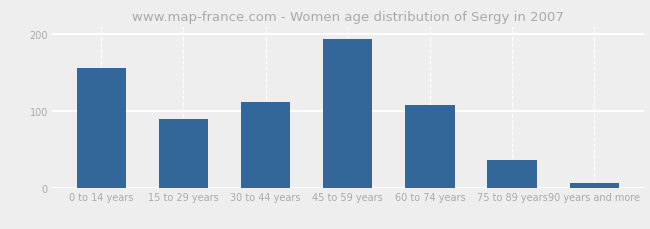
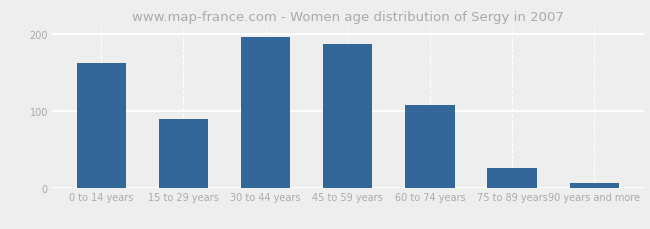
0 to 14 years: 156 -> 163
30 to 44 years: 112 -> 196
45 to 59 years: 194 -> 187
75 to 89 years: 36 -> 25
